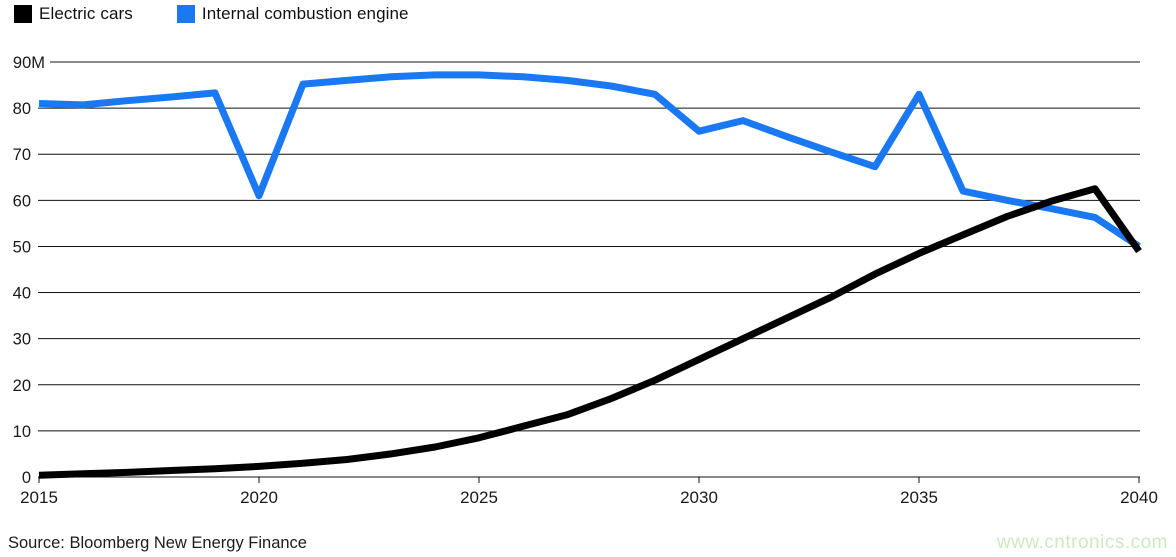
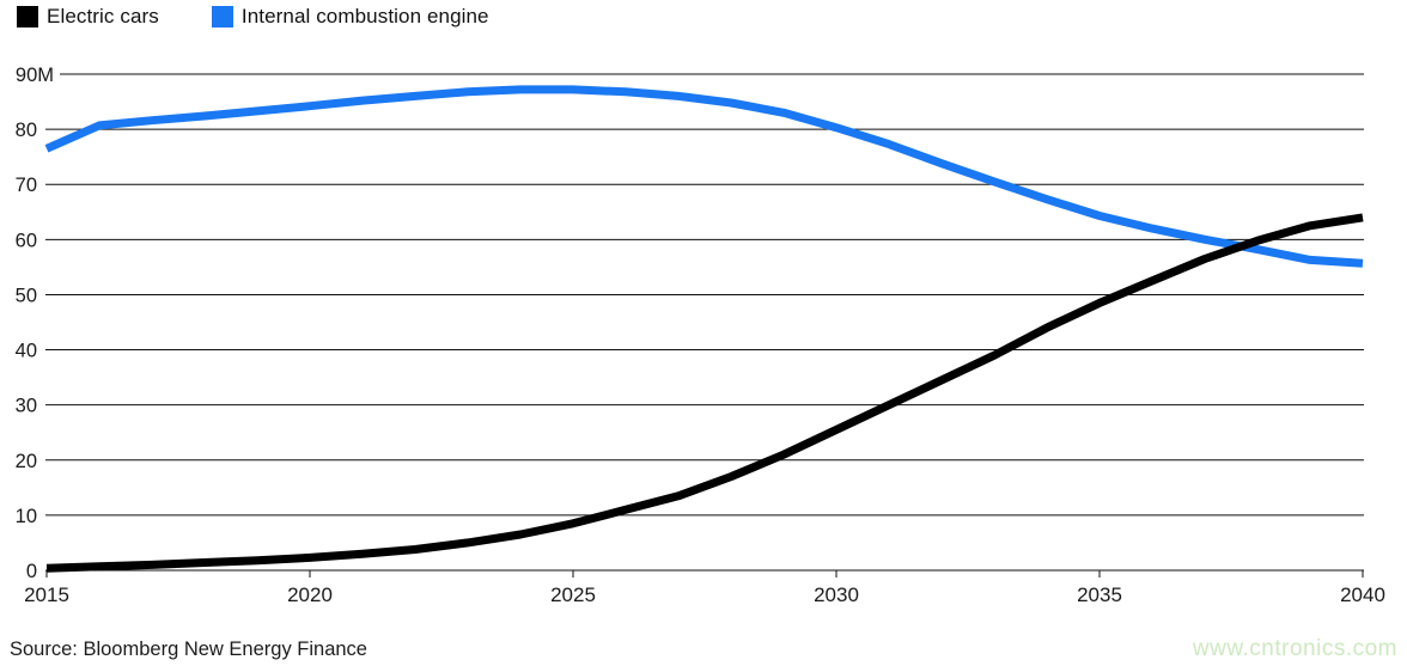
Internal combustion engine/2015: 81M -> 76M
Internal combustion engine/2020: 61M -> 84M
Internal combustion engine/2030: 75M -> 80M
Internal combustion engine/2035: 83M -> 64M
Electric cars/2040: 49M -> 64M
Internal combustion engine/2040: 50M -> 56M
